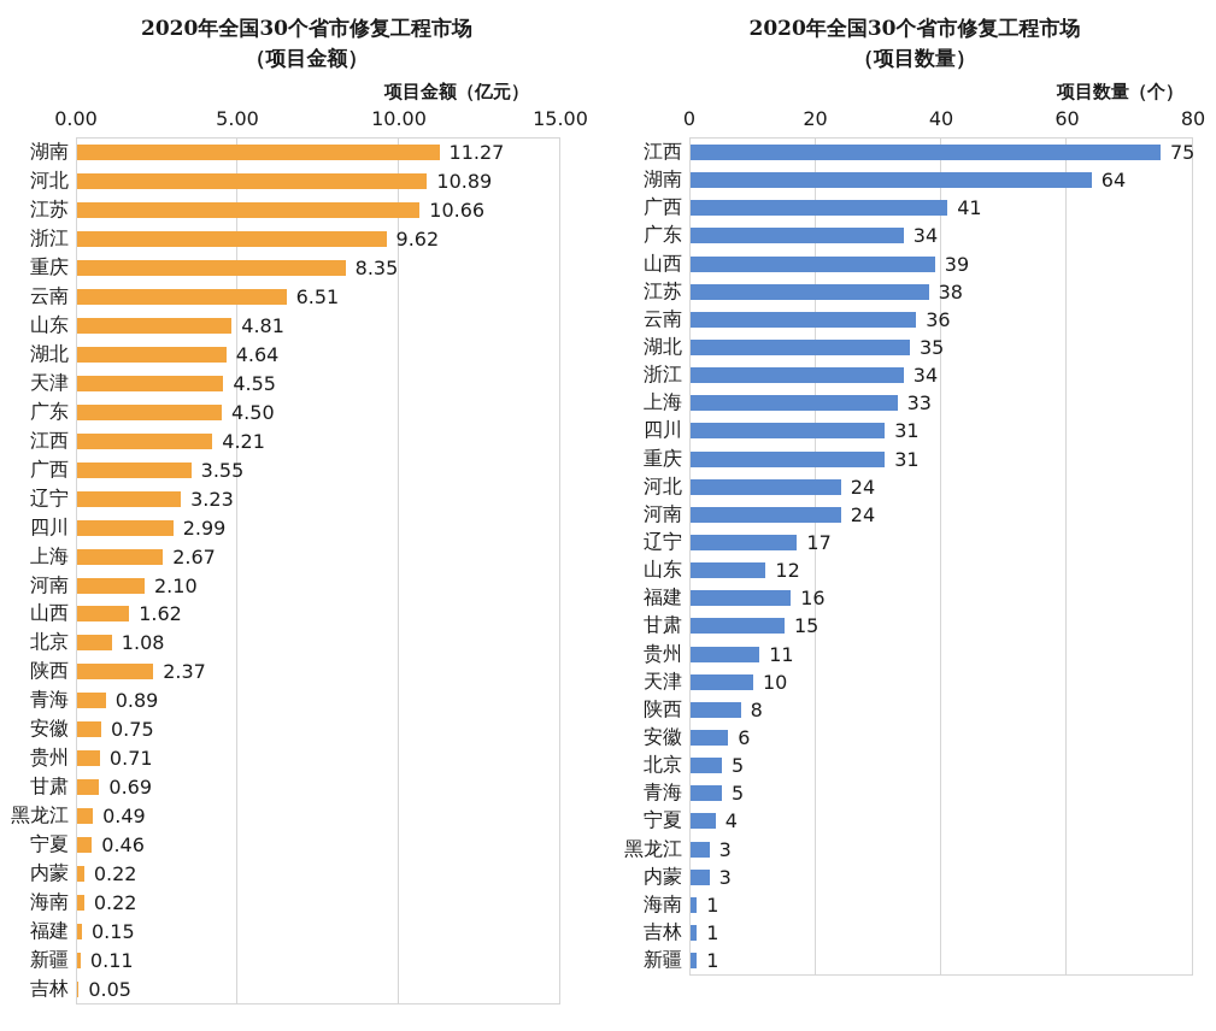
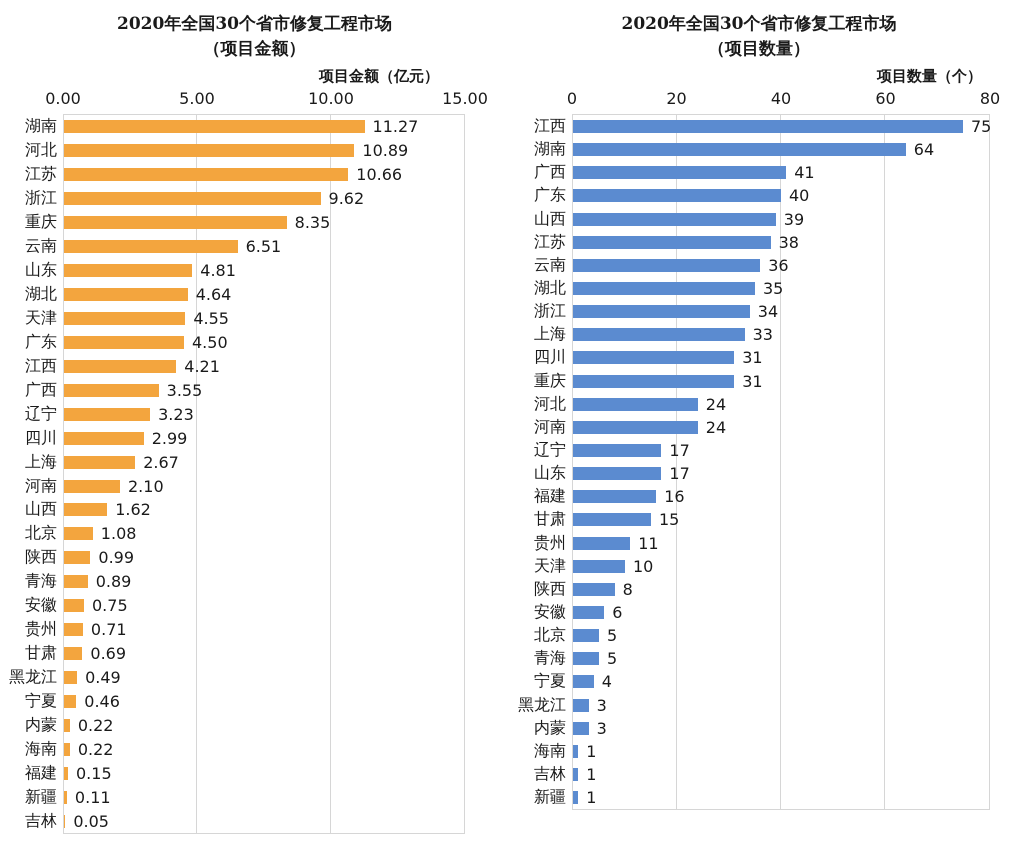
2020年全国30个省市修复工程市场（项目金额）/陕西: 2.37 -> 0.99
2020年全国30个省市修复工程市场（项目数量）/广东: 34 -> 40
2020年全国30个省市修复工程市场（项目数量）/山东: 12 -> 17
